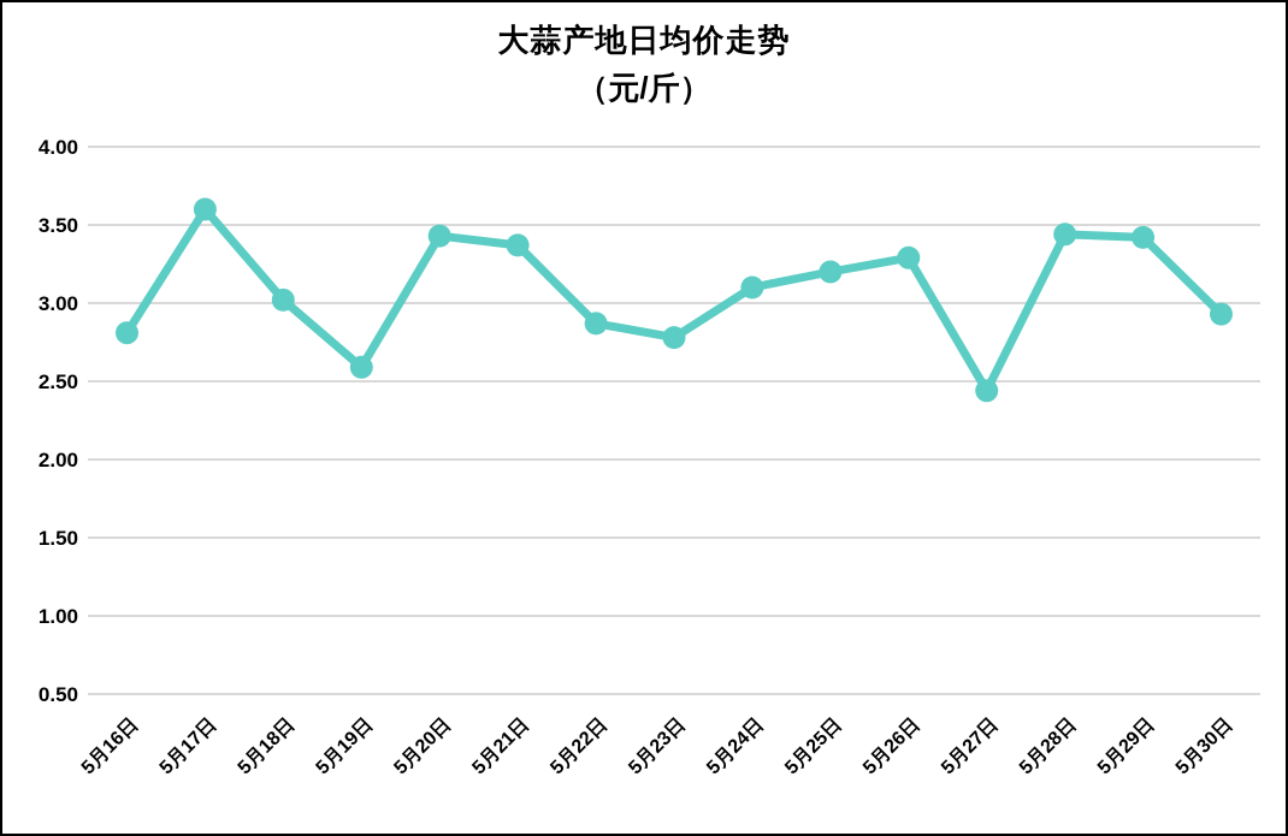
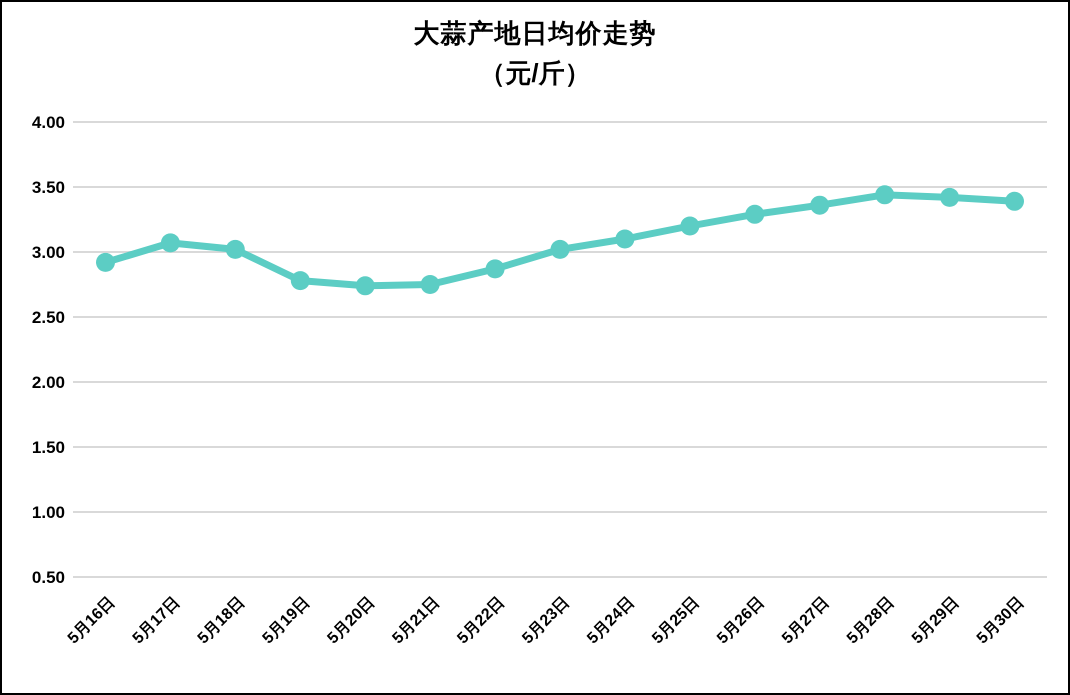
5月16日: 2.81 -> 2.92
5月17日: 3.60 -> 3.07
5月19日: 2.59 -> 2.78
5月20日: 3.43 -> 2.74
5月21日: 3.37 -> 2.75
5月23日: 2.78 -> 3.02
5月27日: 2.44 -> 3.36
5月30日: 2.93 -> 3.39
